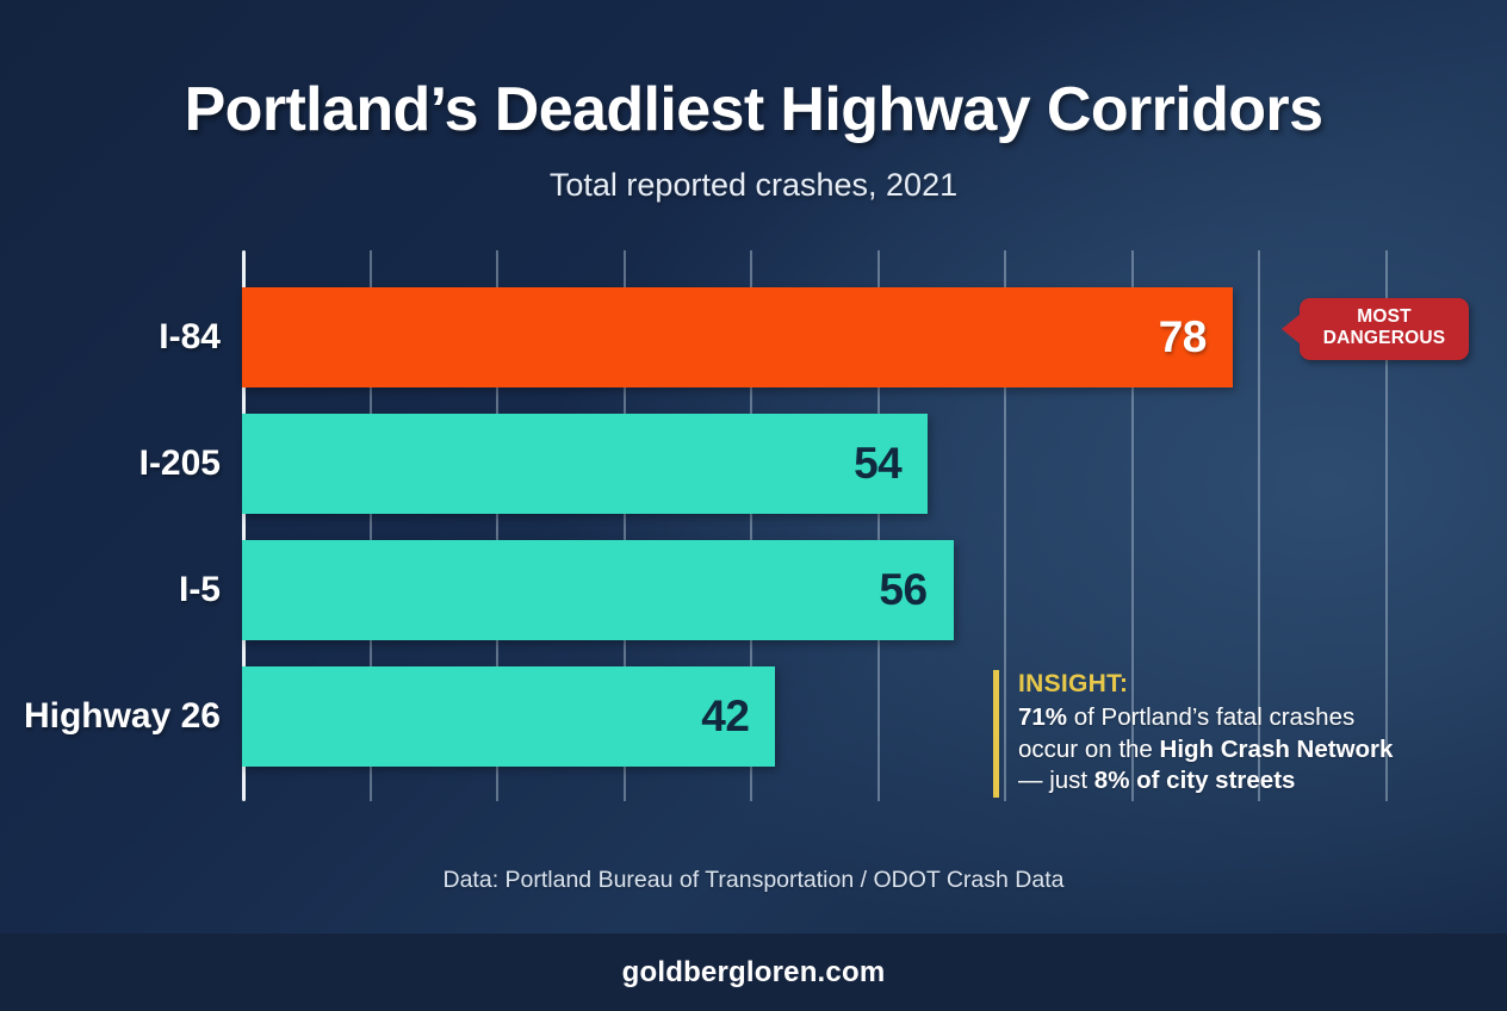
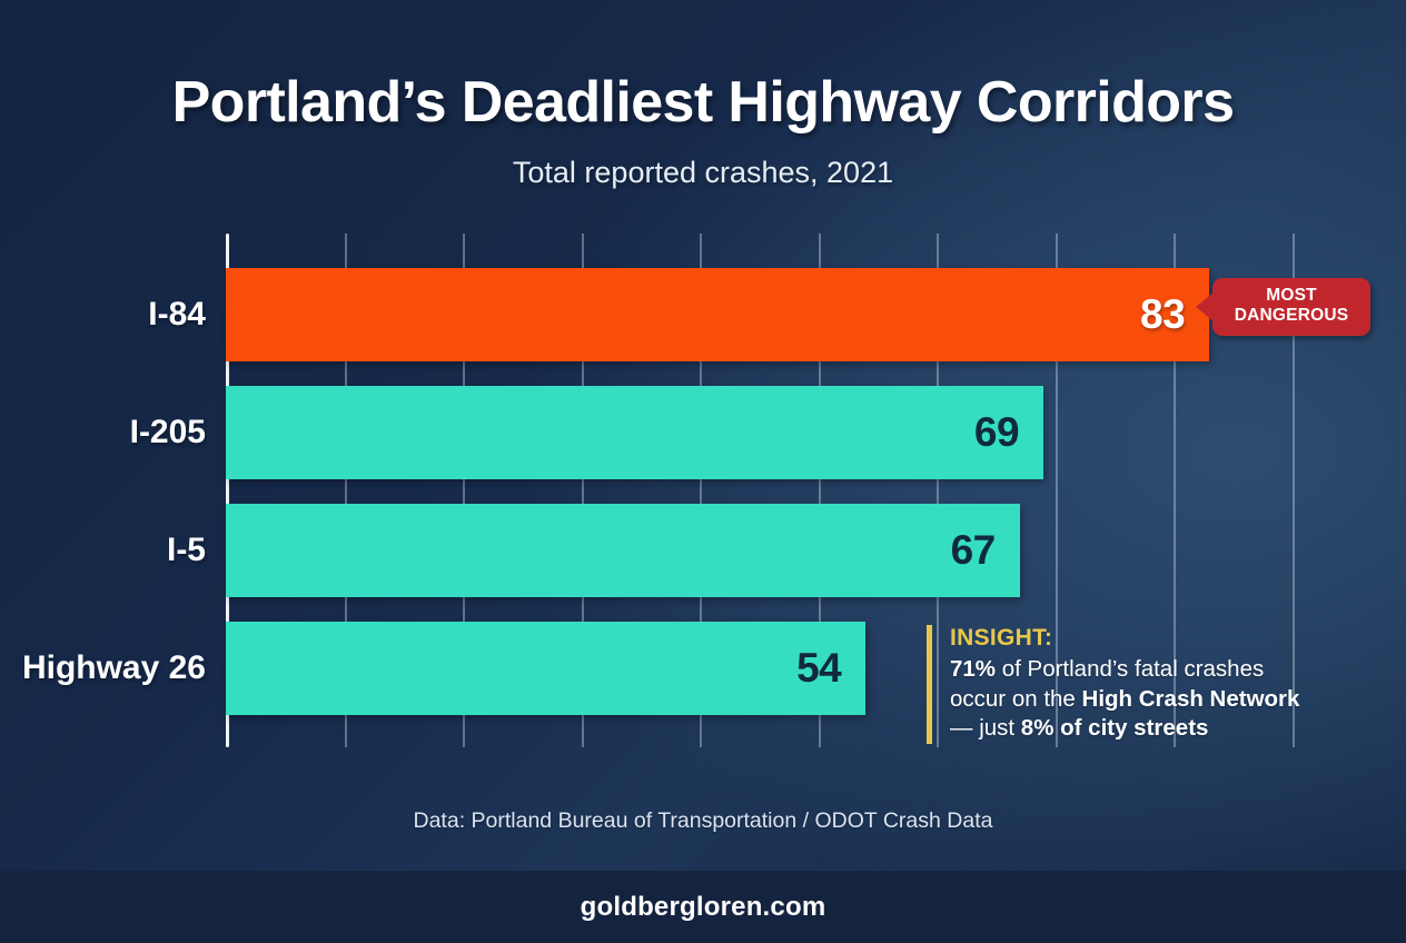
I-84: 78 -> 83
I-205: 54 -> 69
I-5: 56 -> 67
Highway 26: 42 -> 54
